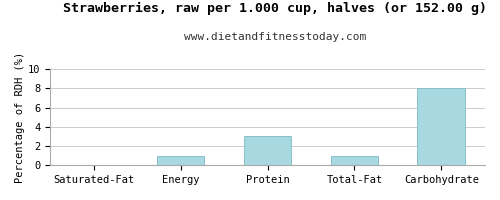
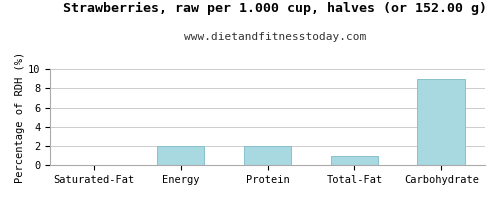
Energy: 1 -> 2
Protein: 3 -> 2
Carbohydrate: 8 -> 9
